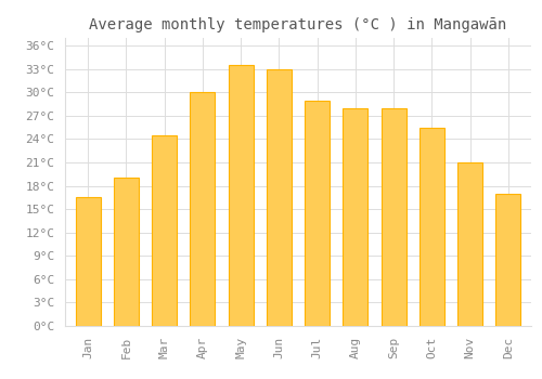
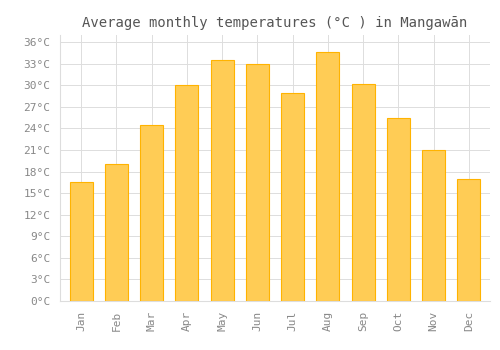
Aug: 28.0°C -> 34.6°C
Sep: 28.0°C -> 30.2°C
